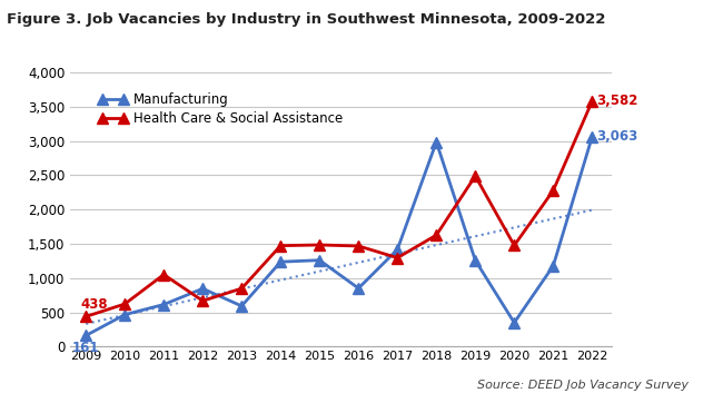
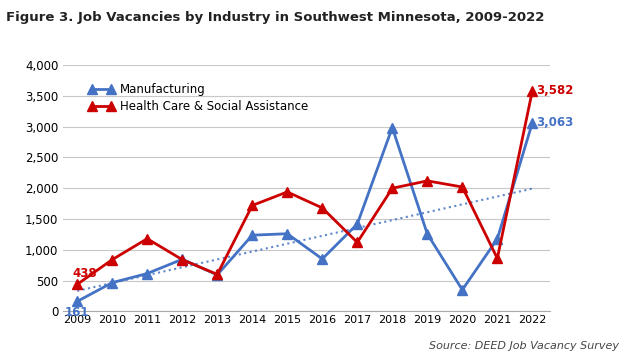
Health Care & Social Assistance/2010: 620 -> 840
Health Care & Social Assistance/2011: 1,050 -> 1,180
Health Care & Social Assistance/2012: 670 -> 840
Health Care & Social Assistance/2013: 850 -> 600
Health Care & Social Assistance/2014: 1,470 -> 1,720
Health Care & Social Assistance/2015: 1,480 -> 1,940
Health Care & Social Assistance/2016: 1,470 -> 1,680
Health Care & Social Assistance/2017: 1,300 -> 1,120
Health Care & Social Assistance/2018: 1,630 -> 2,000
Health Care & Social Assistance/2019: 2,490 -> 2,120
Health Care & Social Assistance/2020: 1,480 -> 2,020
Health Care & Social Assistance/2021: 2,280 -> 860
